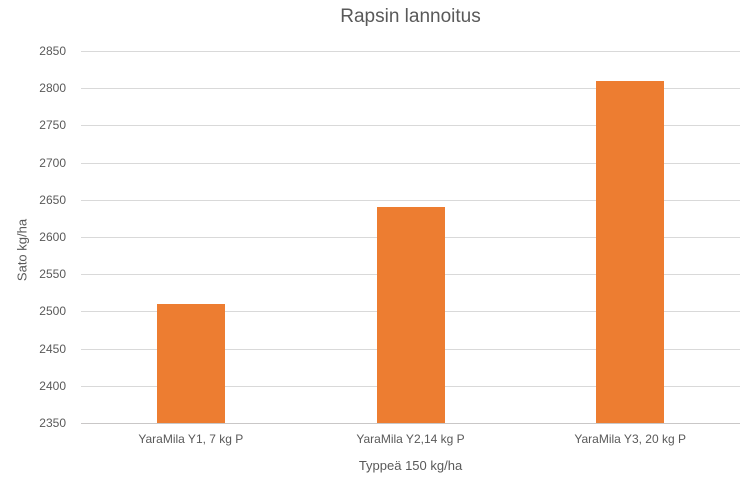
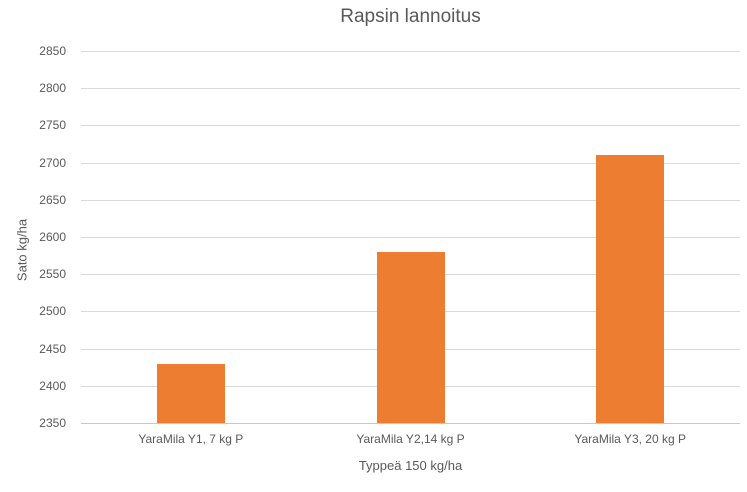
YaraMila Y1, 7 kg P: 2510 -> 2430
YaraMila Y2,14 kg P: 2640 -> 2580
YaraMila Y3, 20 kg P: 2810 -> 2710
